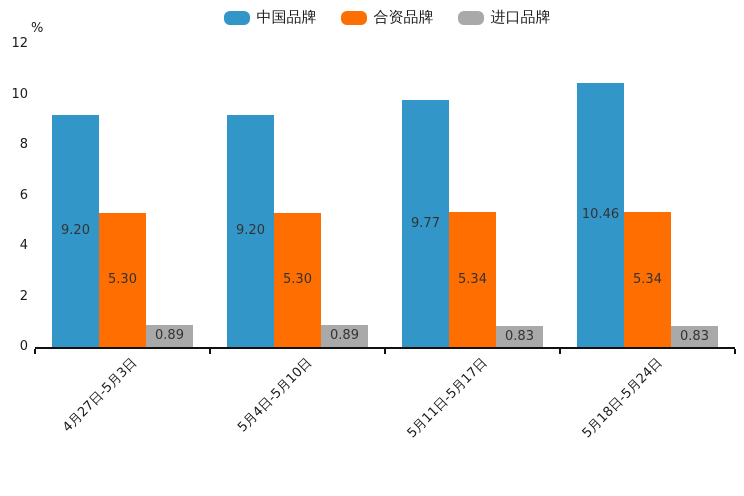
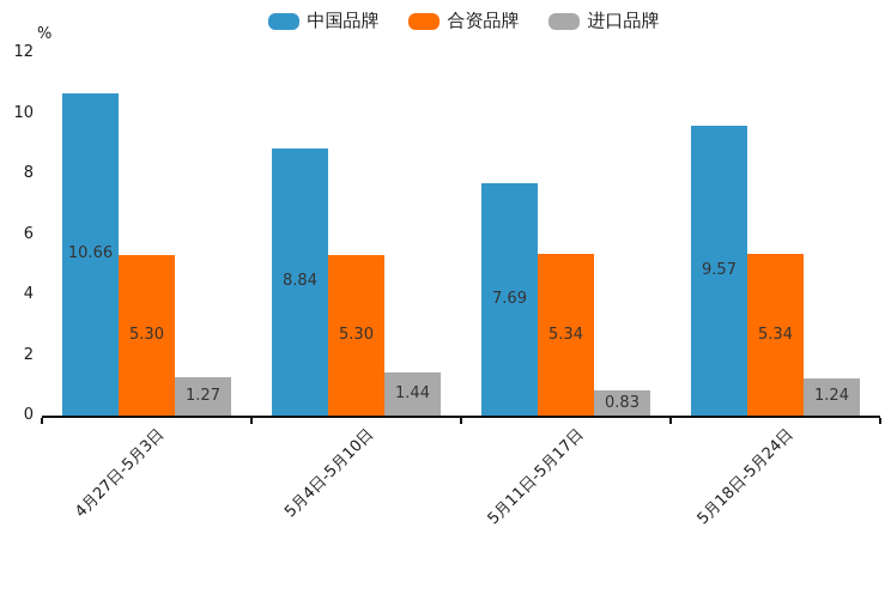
中国品牌/4月27日-5月3日: 9.20 -> 10.66
进口品牌/4月27日-5月3日: 0.89 -> 1.27
中国品牌/5月4日-5月10日: 9.20 -> 8.84
进口品牌/5月4日-5月10日: 0.89 -> 1.44
中国品牌/5月11日-5月17日: 9.77 -> 7.69
中国品牌/5月18日-5月24日: 10.46 -> 9.57
进口品牌/5月18日-5月24日: 0.83 -> 1.24
